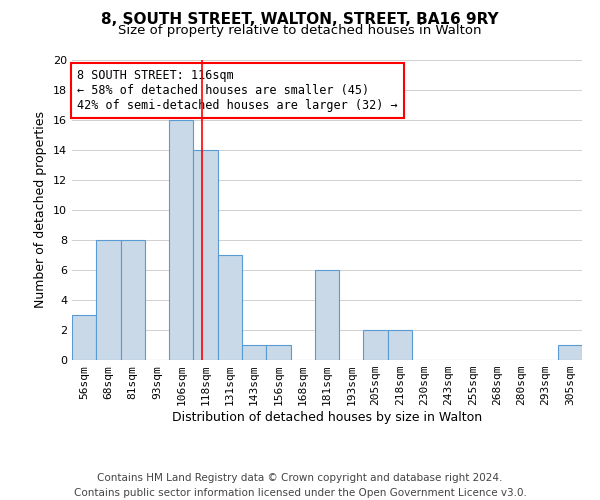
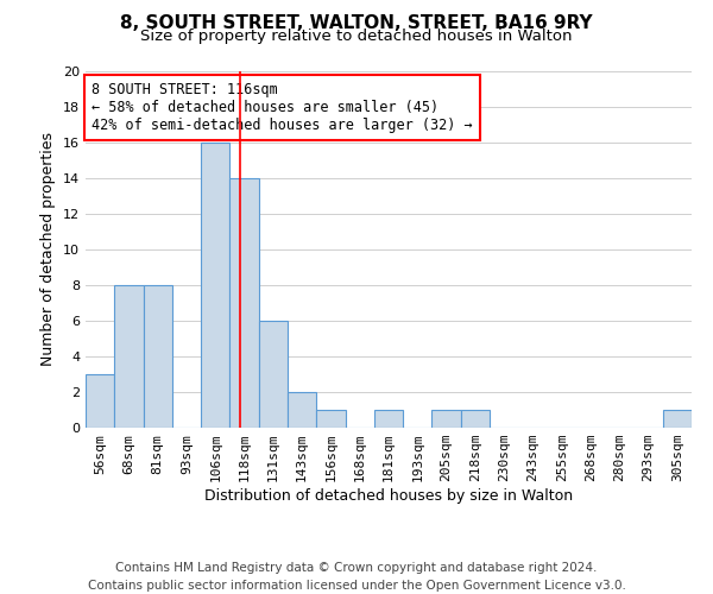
131sqm: 7 -> 6
143sqm: 1 -> 2
181sqm: 6 -> 1
205sqm: 2 -> 1
218sqm: 2 -> 1
